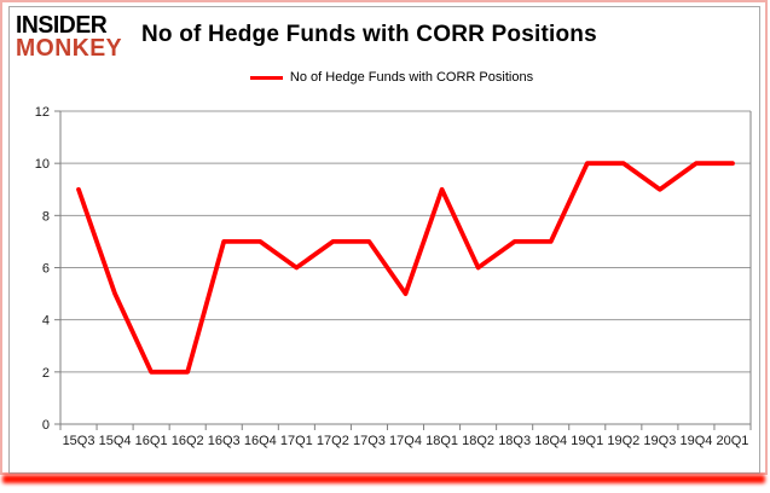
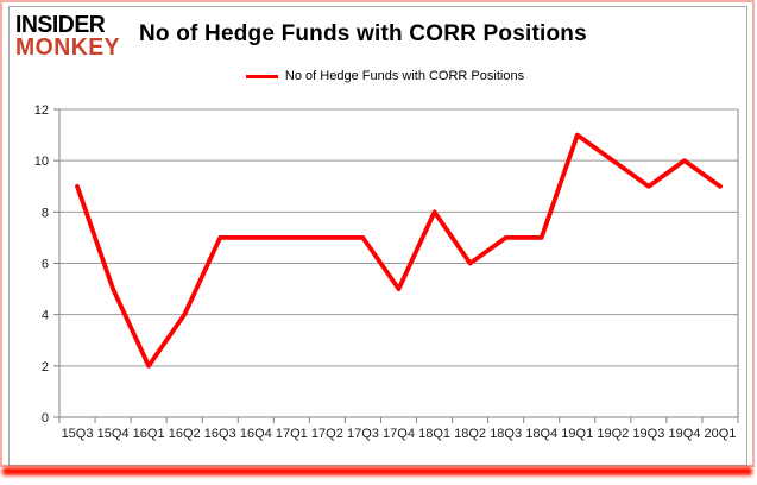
16Q2: 2 -> 4
17Q1: 6 -> 7
18Q1: 9 -> 8
19Q1: 10 -> 11
20Q1: 10 -> 9
